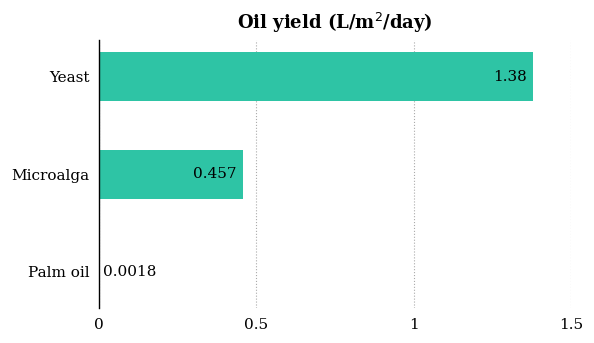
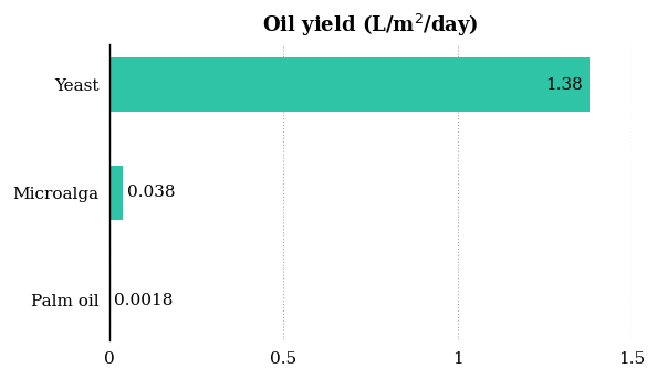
Microalga: 0.457 -> 0.038
